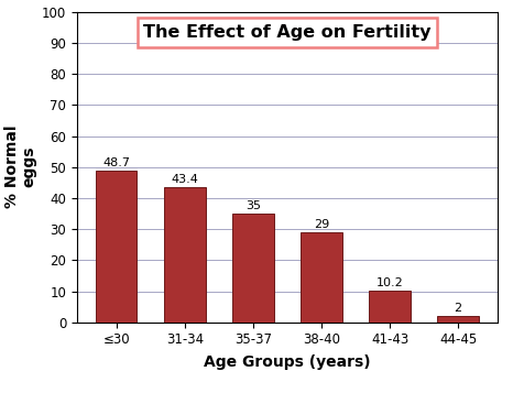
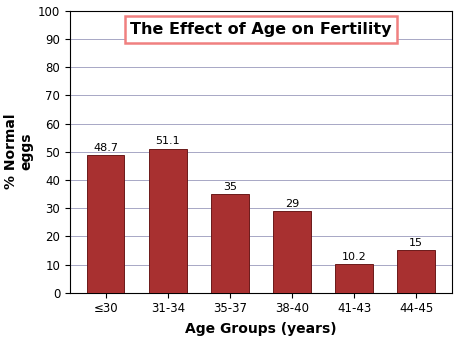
31-34: 43.4 -> 51.1
44-45: 2 -> 15
